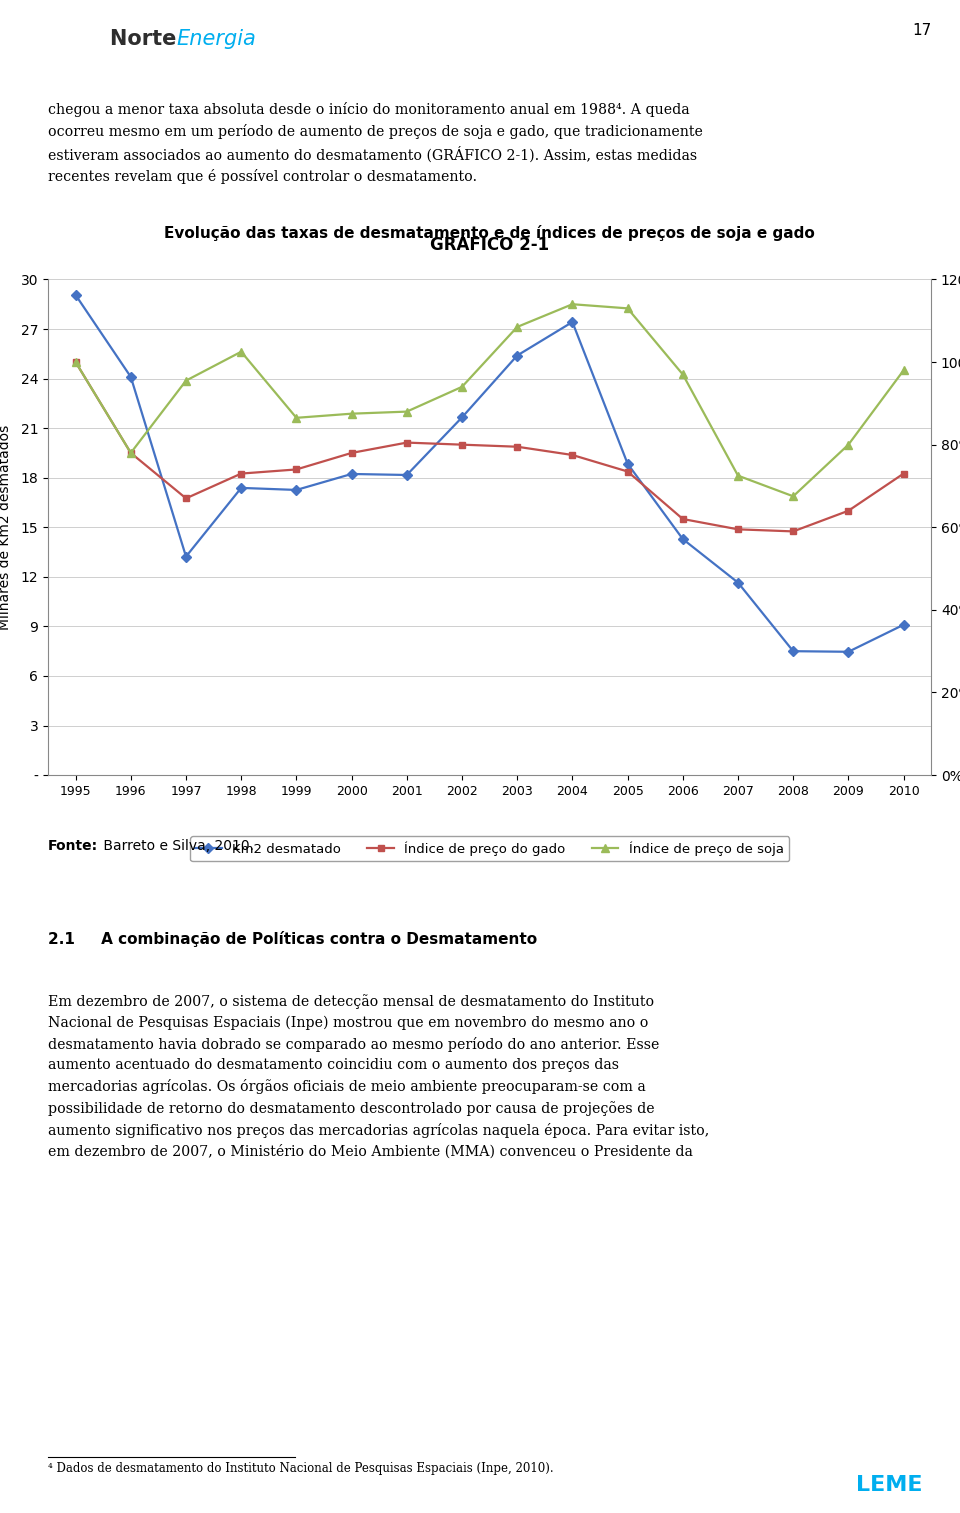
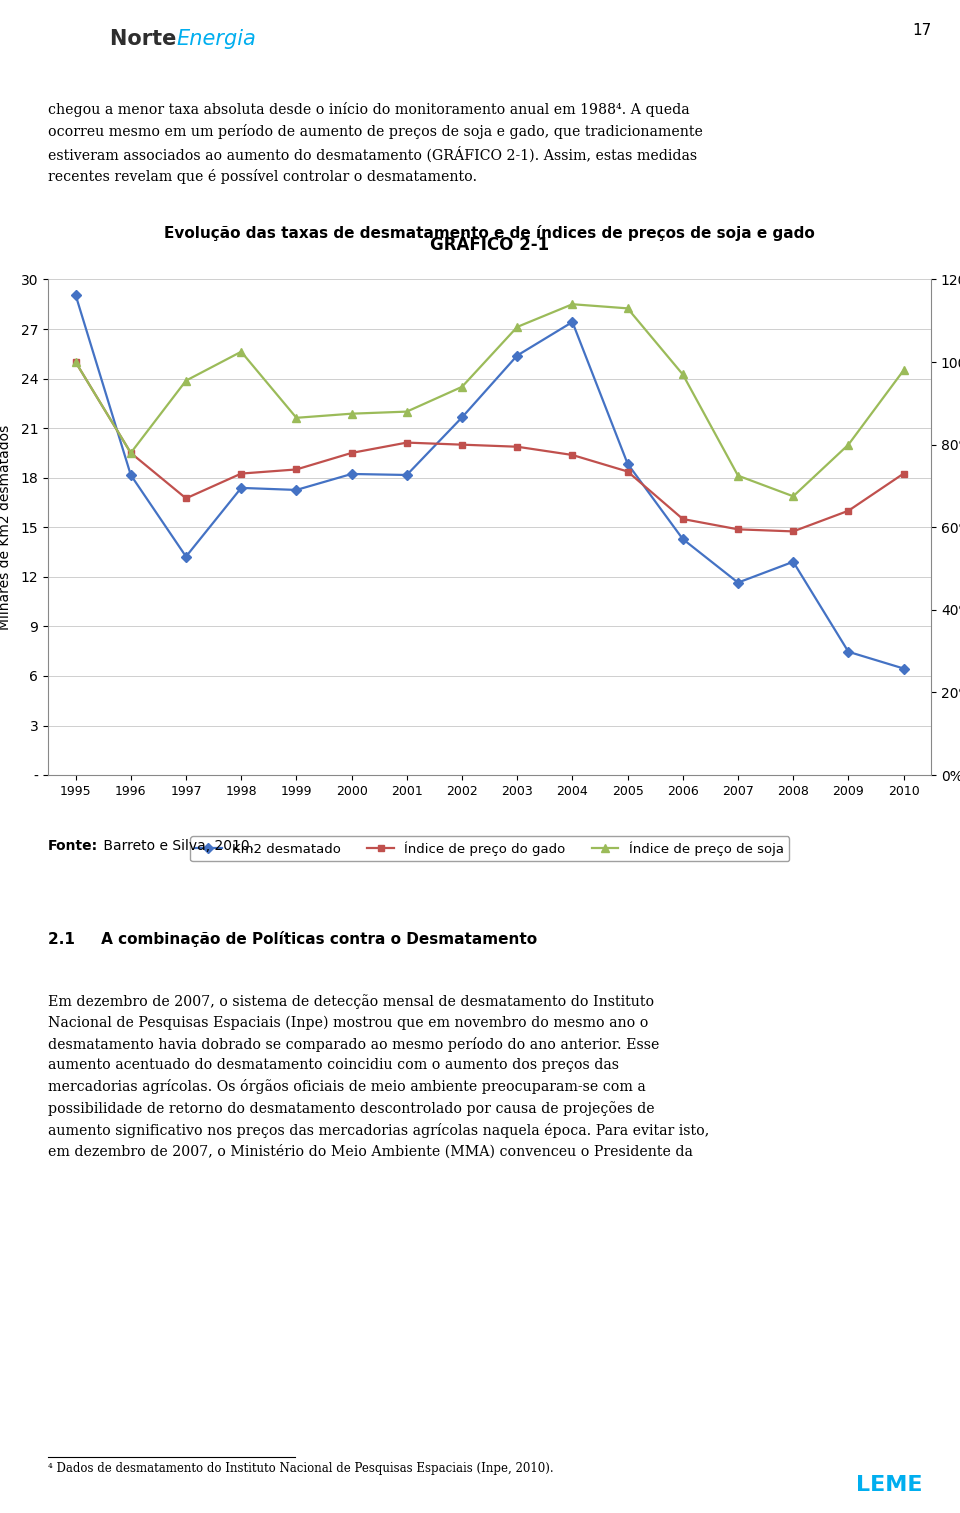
Km2 desmatado/1996: 24.1 -> 18.2
Km2 desmatado/2008: 7.5 -> 12.9
Km2 desmatado/2010: 9.1 -> 6.5
